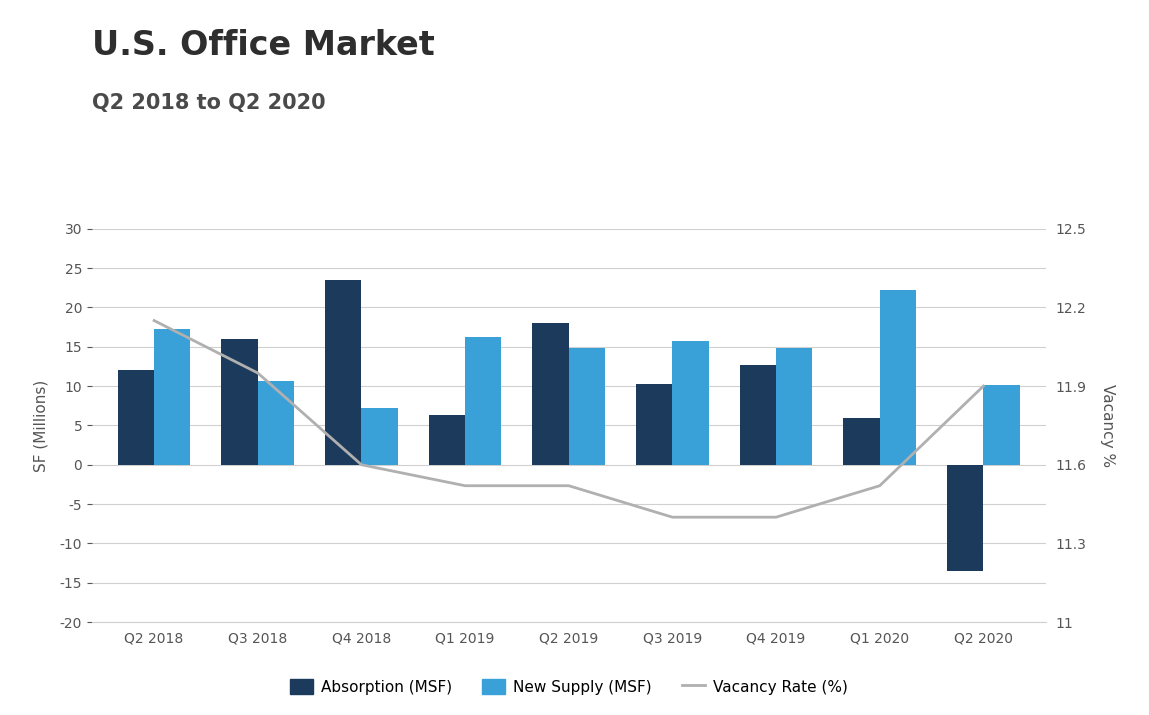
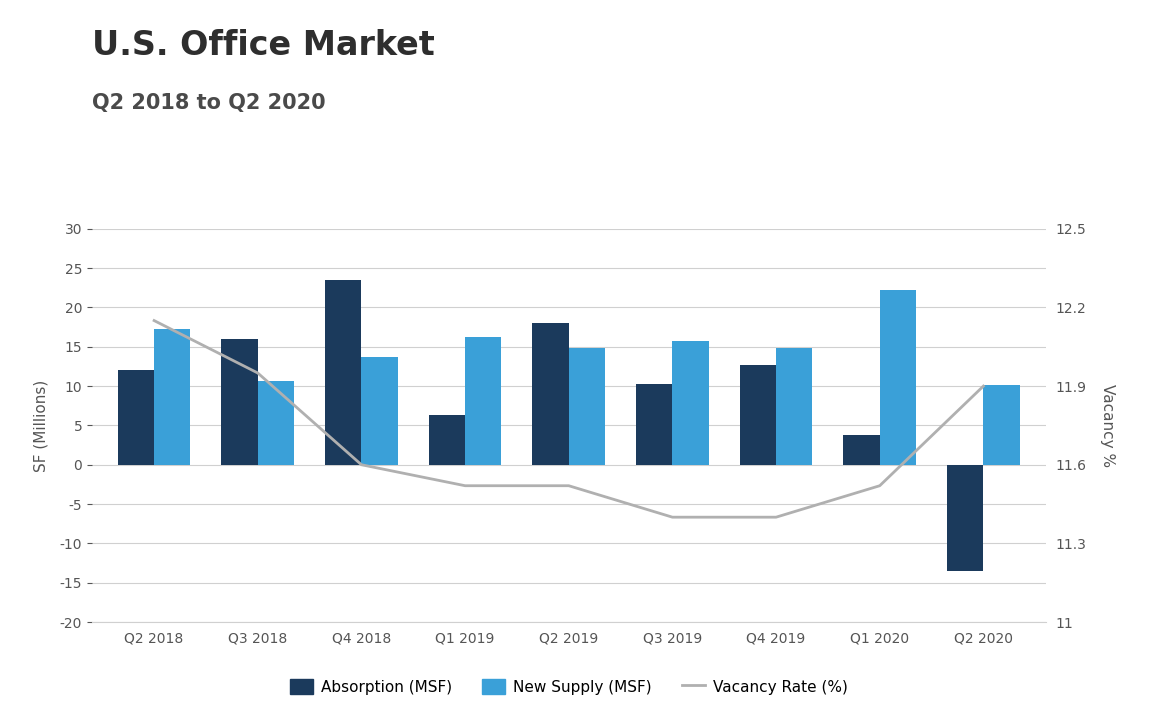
New Supply (MSF)/Q4 2018: 7.2 -> 13.7
Absorption (MSF)/Q1 2020: 6.0 -> 3.8
